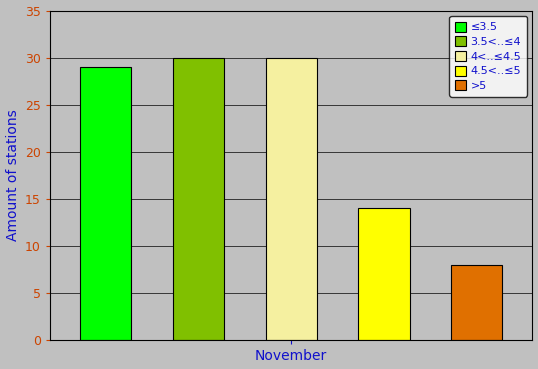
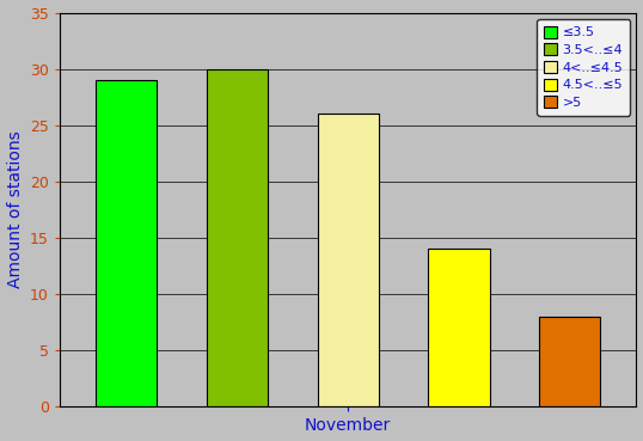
November: 30 -> 26
